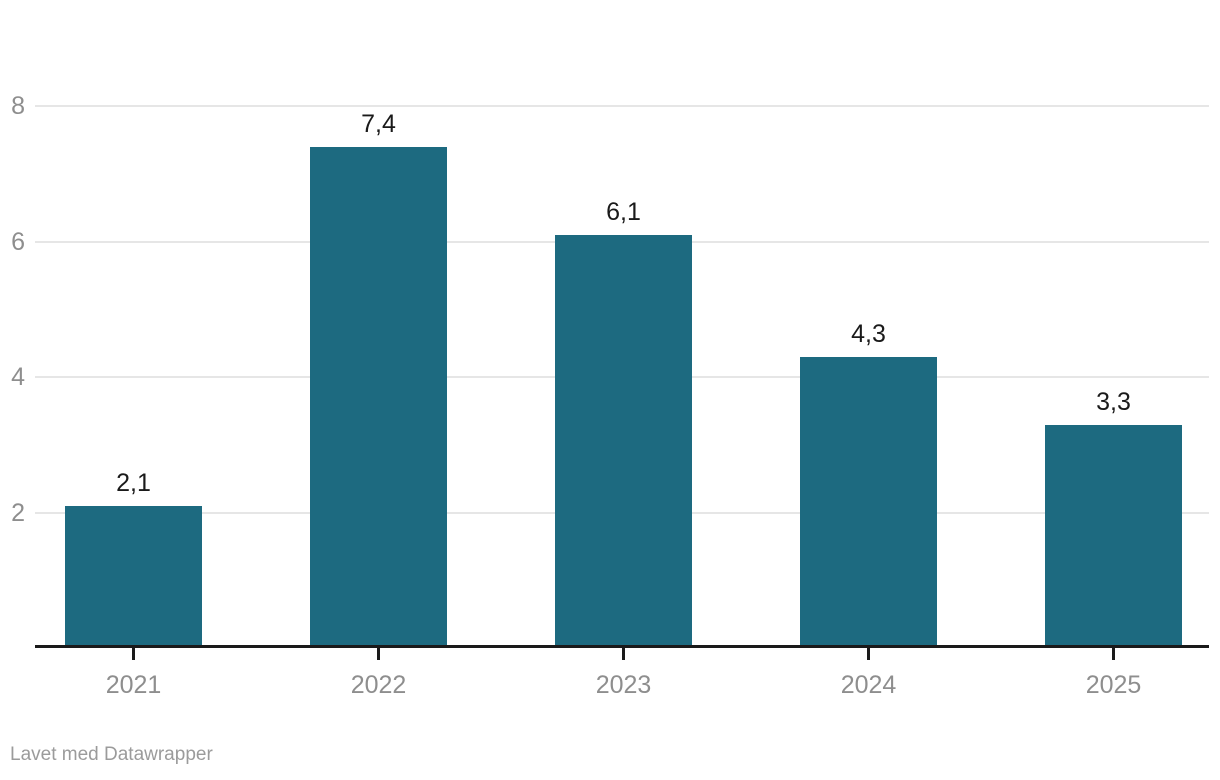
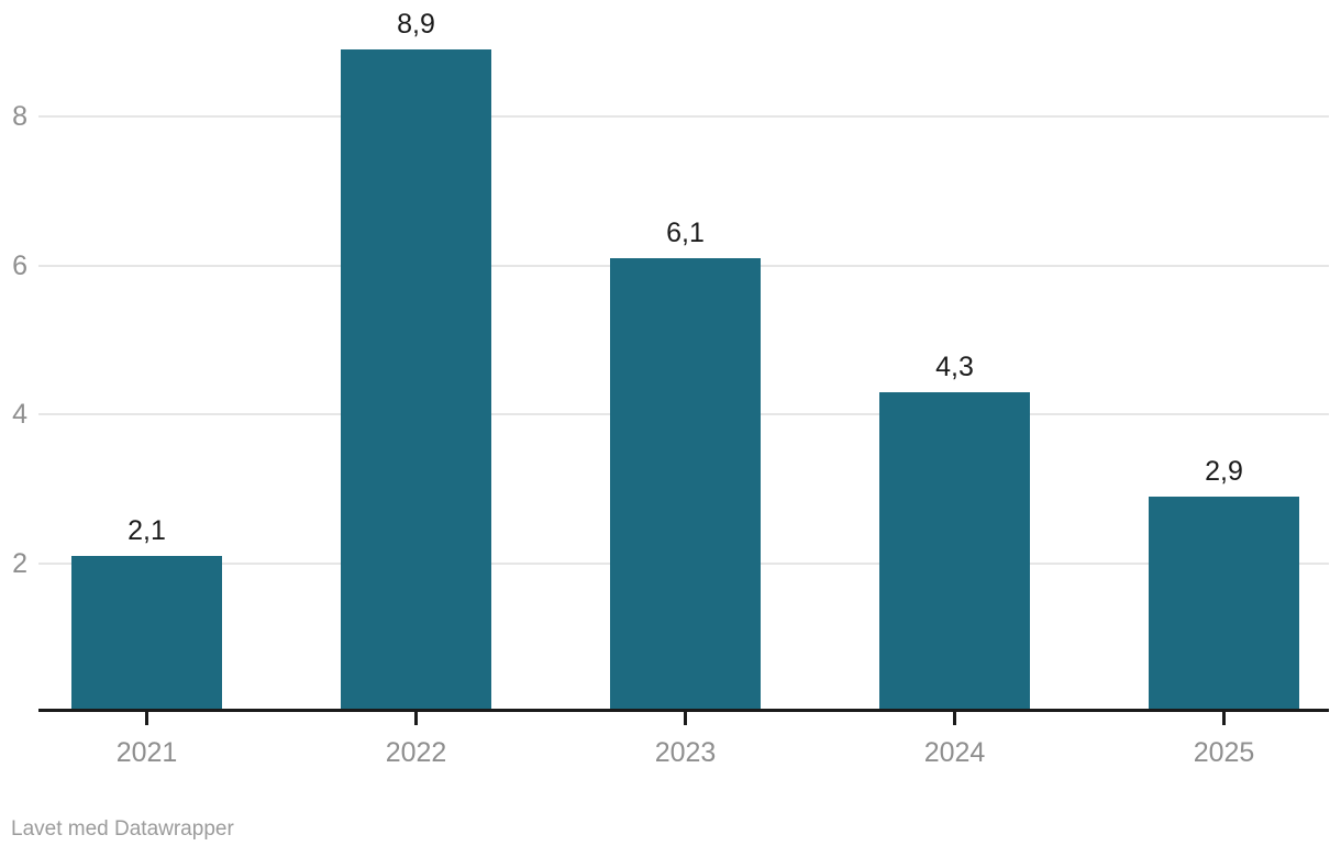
2022: 7,4 -> 8,9
2025: 3,3 -> 2,9
